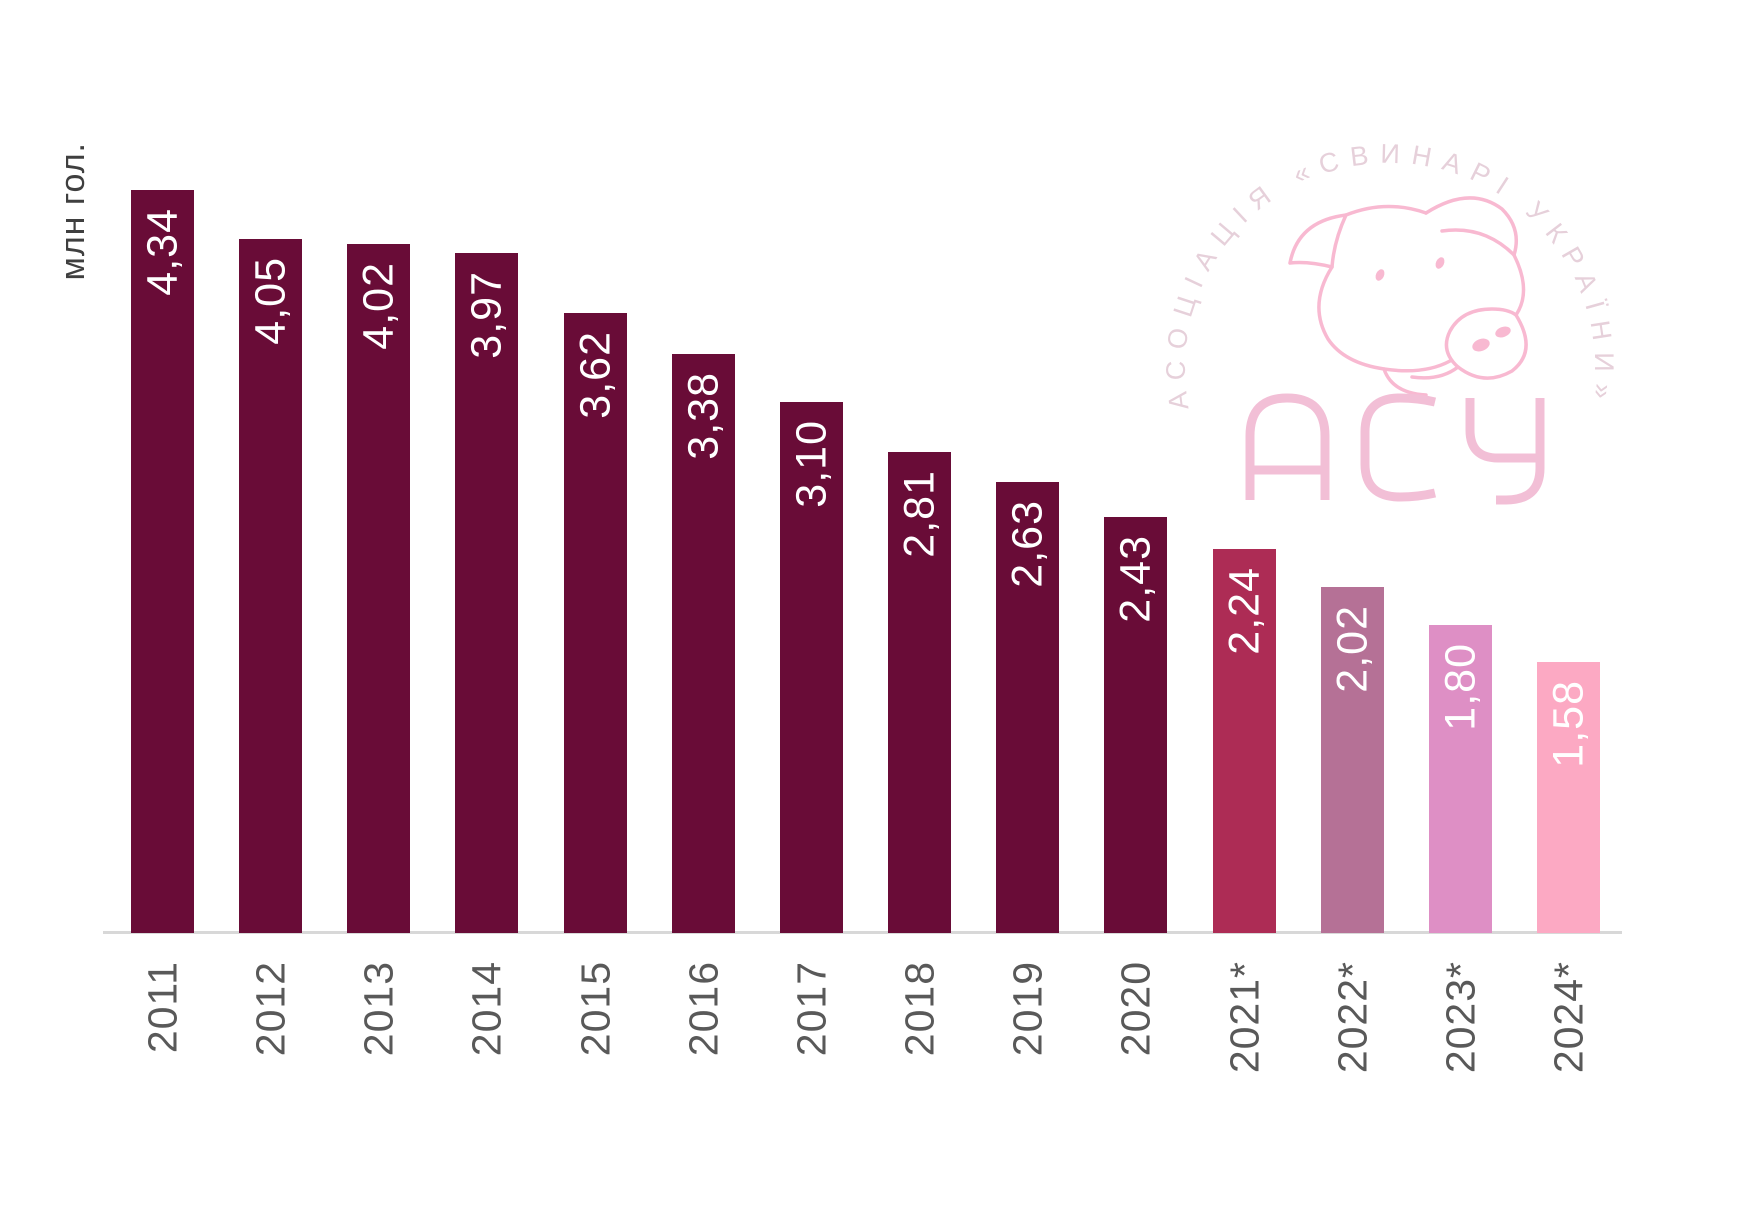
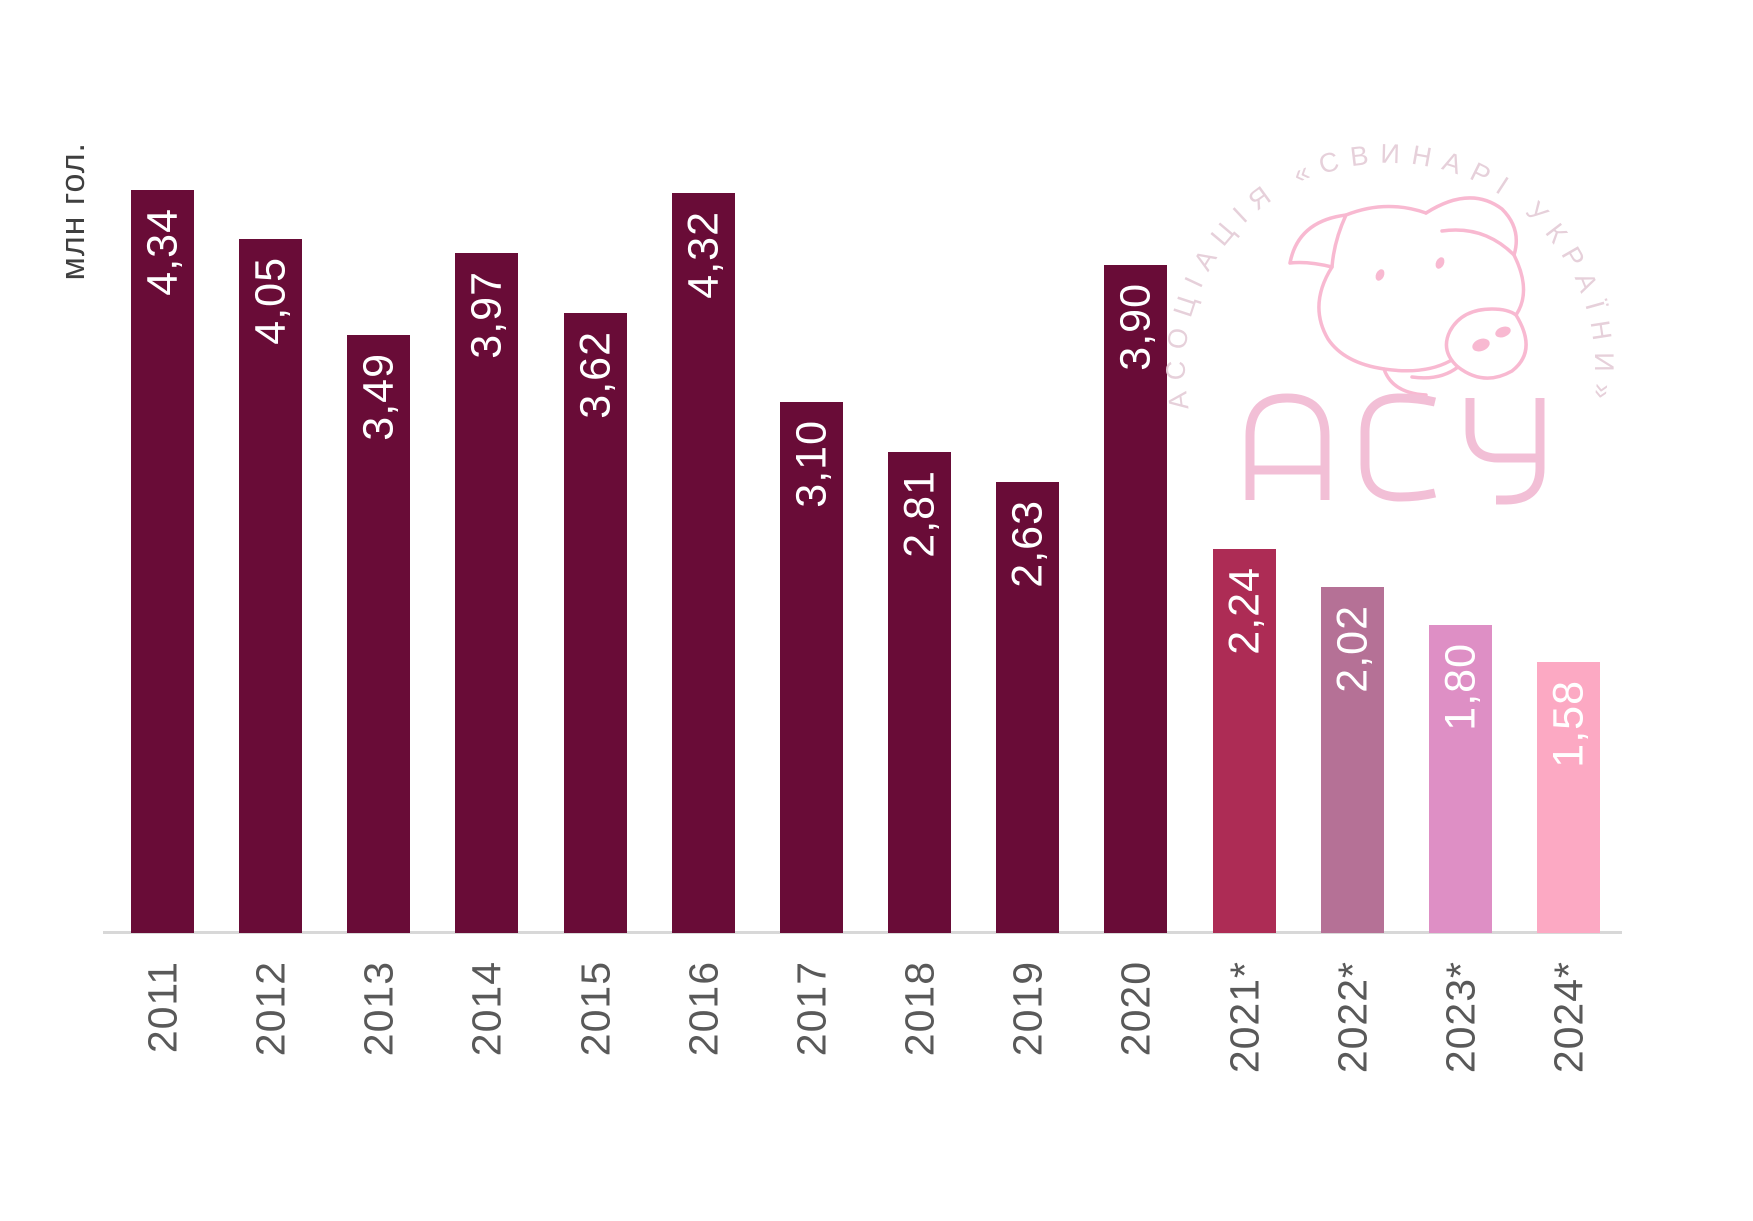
2013: 4,02 -> 3,49
2016: 3,38 -> 4,32
2020: 2,43 -> 3,90
